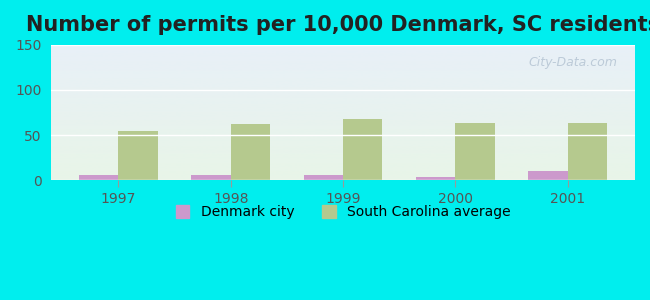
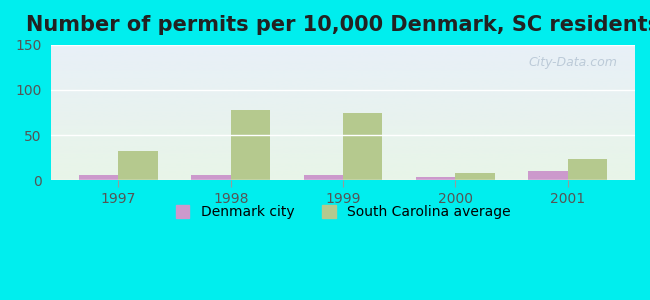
South Carolina average/1997: 55 -> 32
South Carolina average/1998: 62 -> 78
South Carolina average/1999: 68 -> 74
South Carolina average/2000: 63 -> 8
South Carolina average/2001: 63 -> 24
